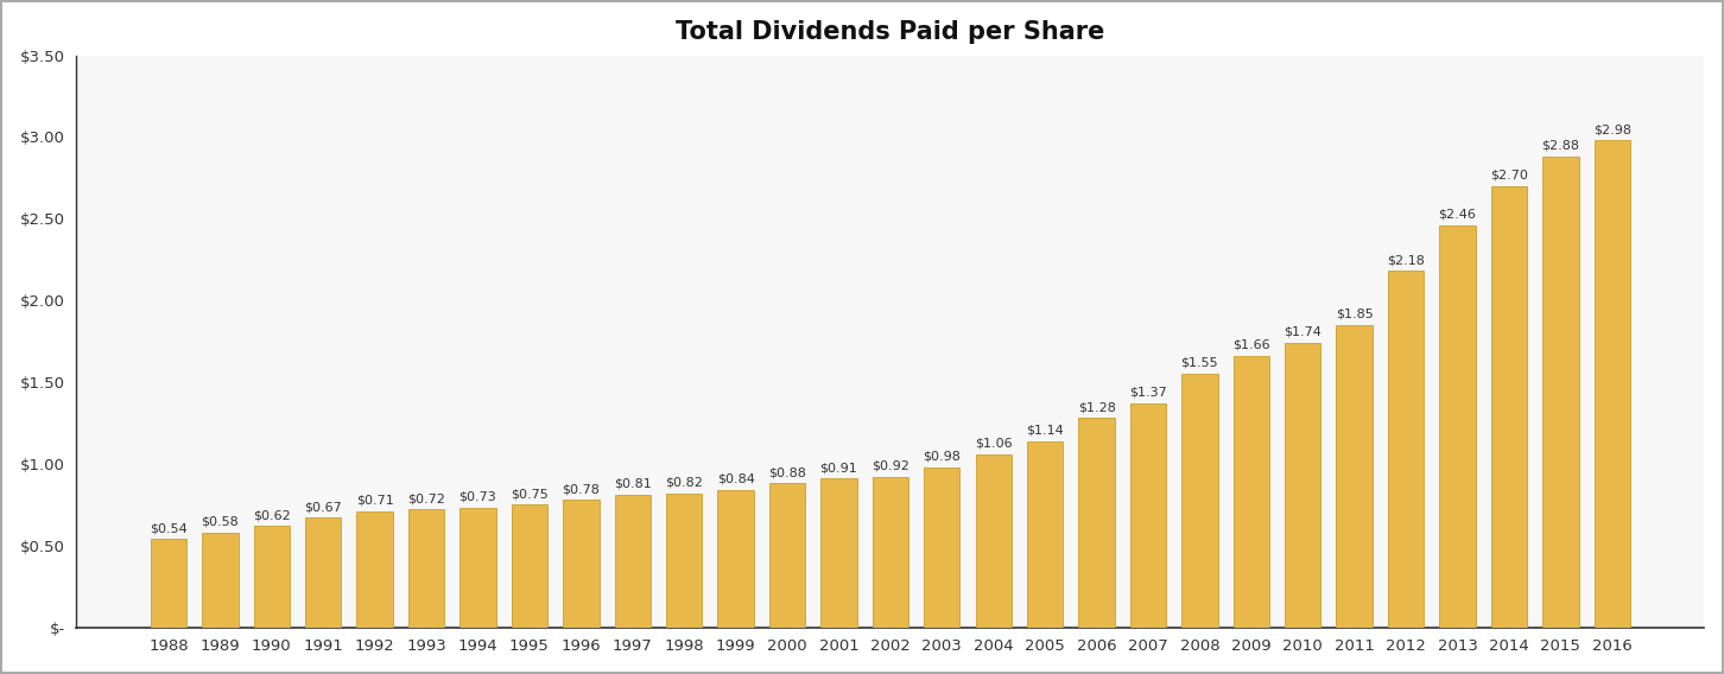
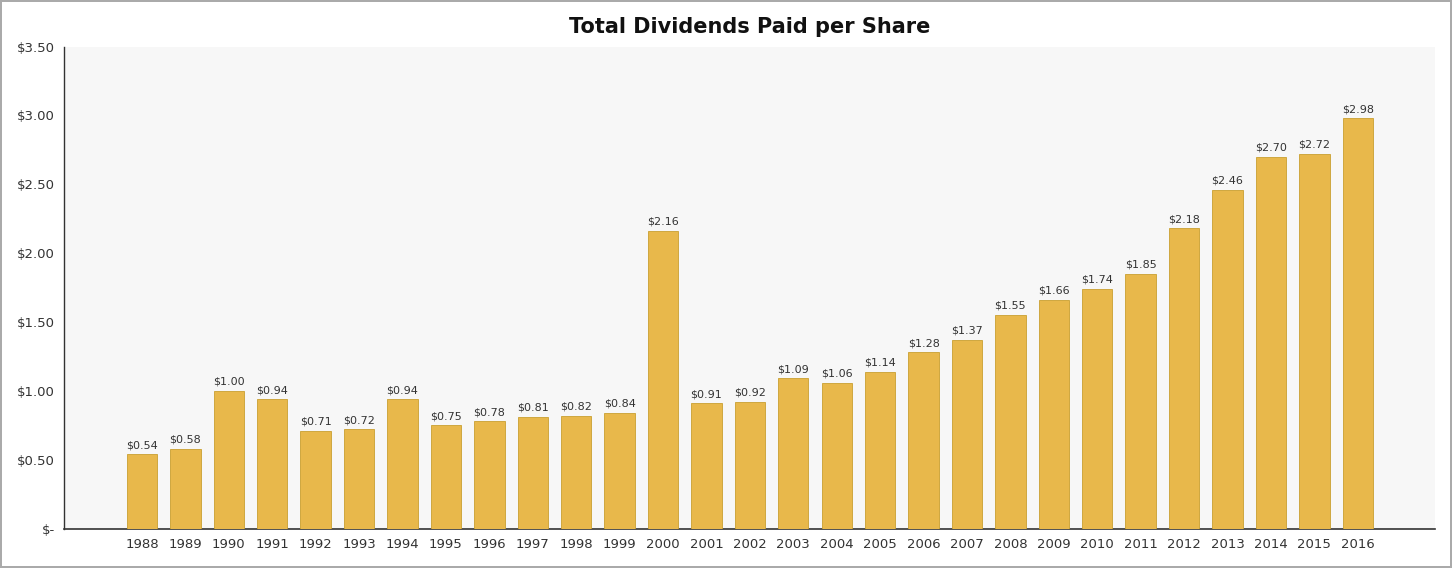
1990: $0.62 -> $1.00
1991: $0.67 -> $0.94
1994: $0.73 -> $0.94
2000: $0.88 -> $2.16
2003: $0.98 -> $1.09
2015: $2.88 -> $2.72
